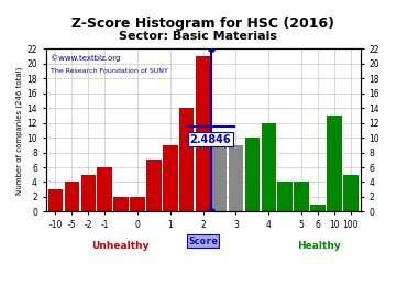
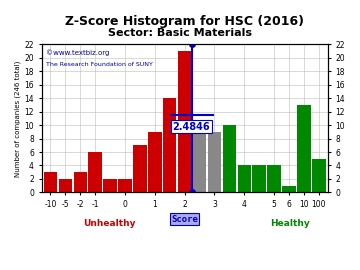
-5: 4 -> 2
-2: 5 -> 3
4: 12 -> 4
